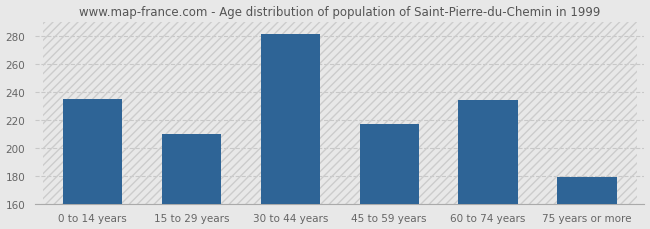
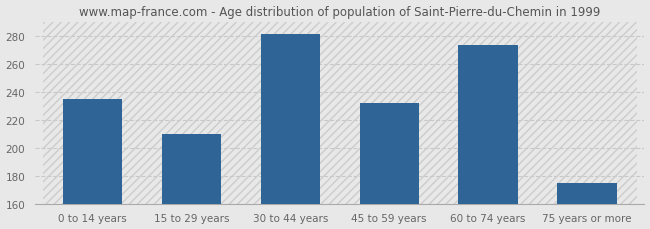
45 to 59 years: 217 -> 232
60 to 74 years: 234 -> 273
75 years or more: 179 -> 175
